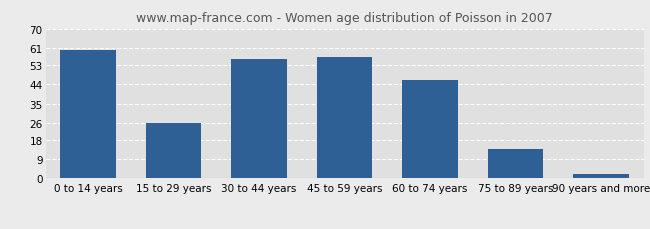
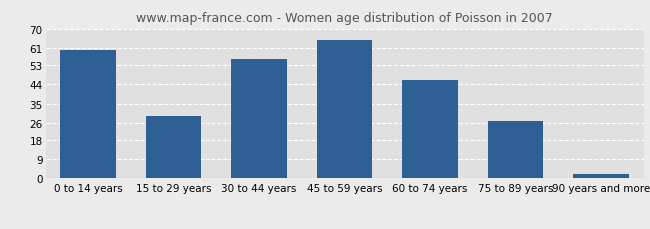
15 to 29 years: 26 -> 29
45 to 59 years: 57 -> 65
75 to 89 years: 14 -> 27
